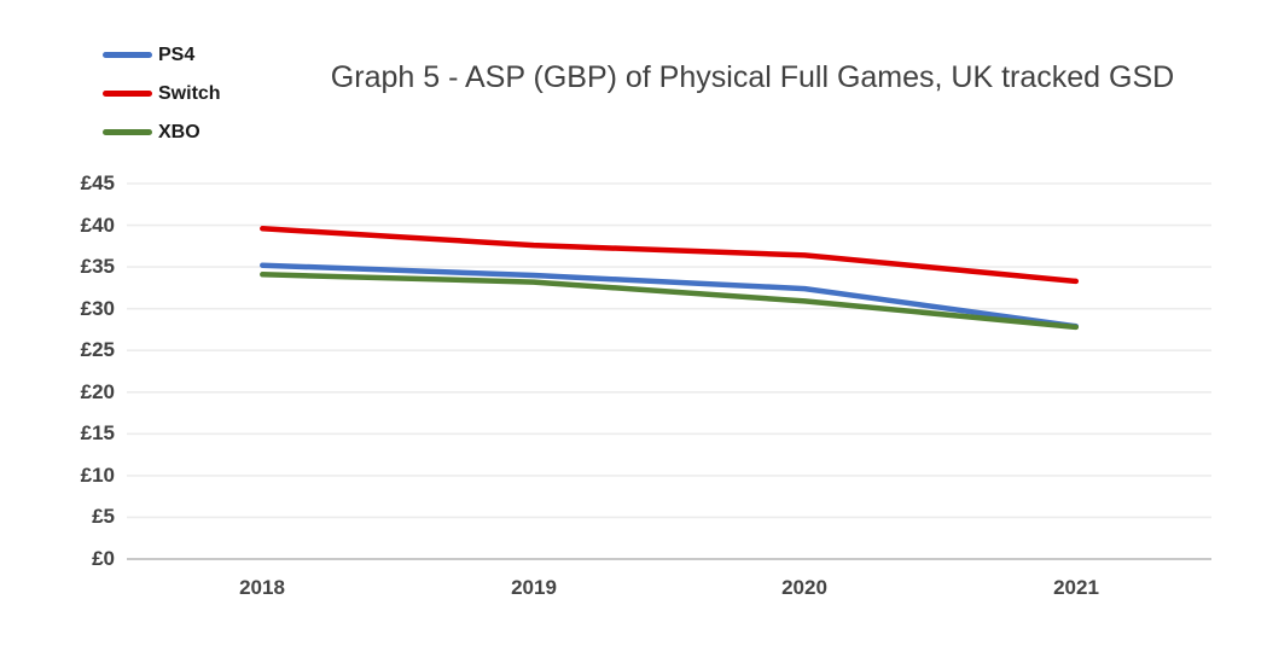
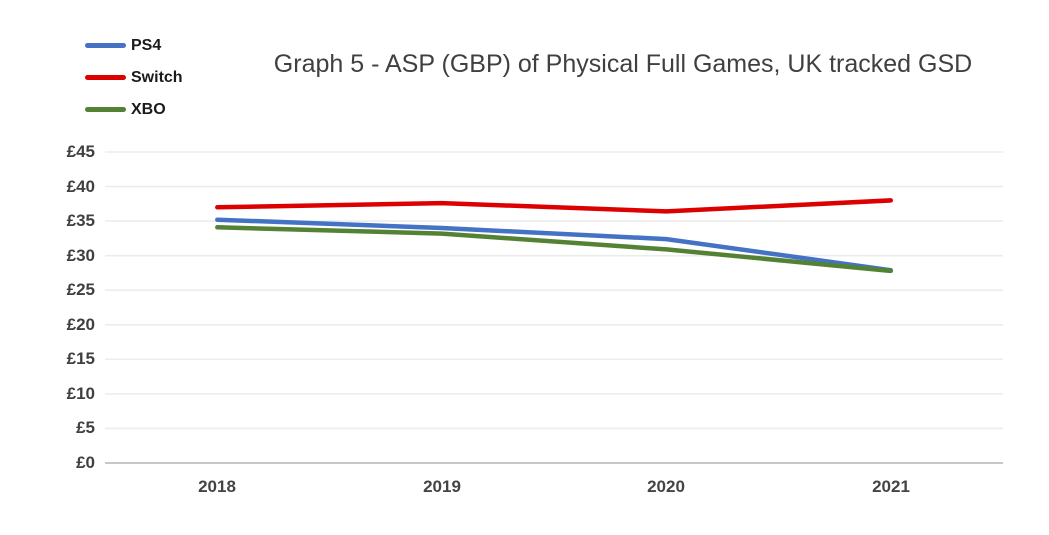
Switch/2018: £40 -> £37
Switch/2021: £33 -> £38
